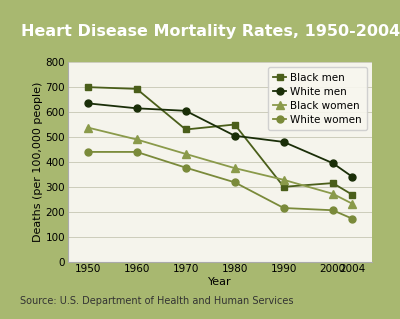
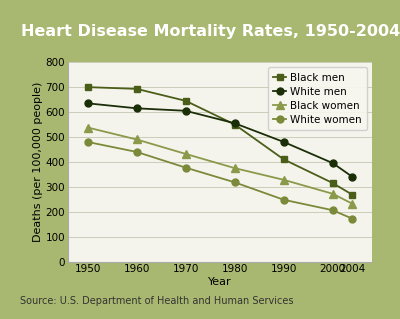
White women/1950: 440 -> 480
Black men/1970: 530 -> 645
White men/1980: 505 -> 555
Black men/1990: 300 -> 410
White women/1990: 215 -> 248
